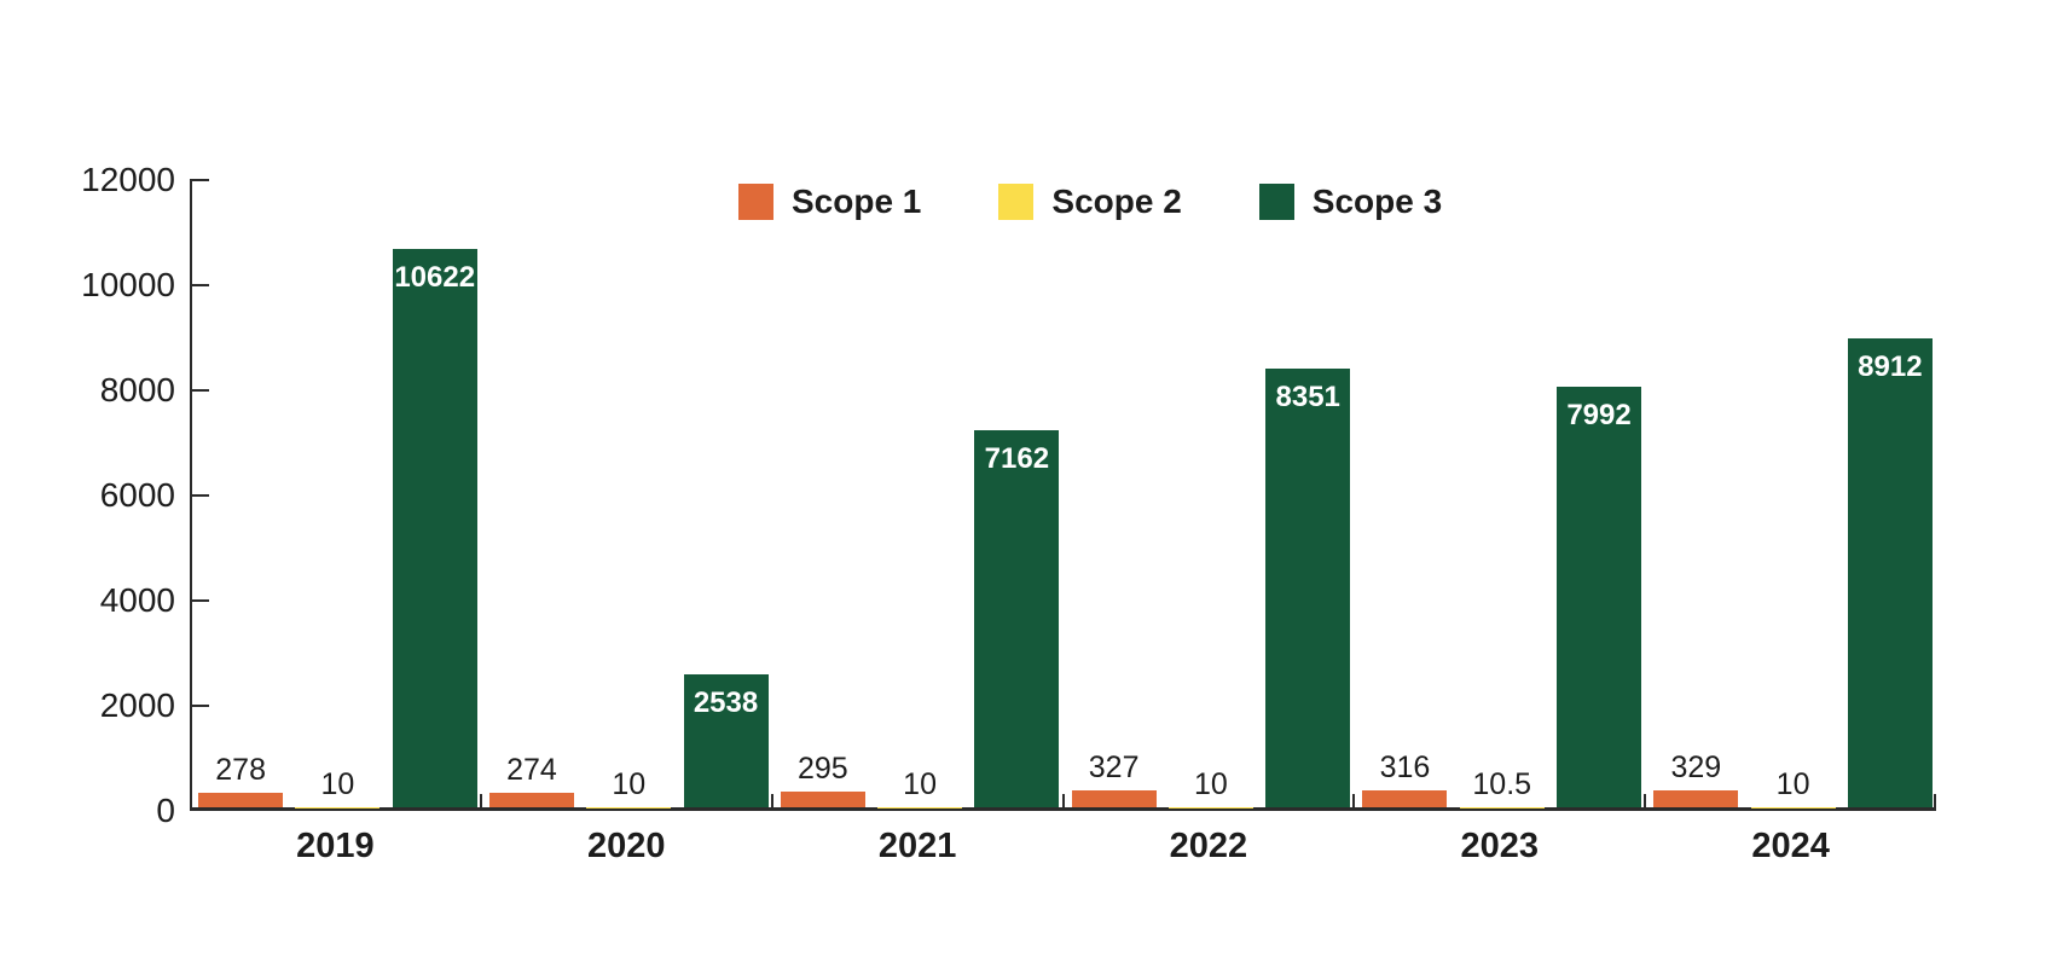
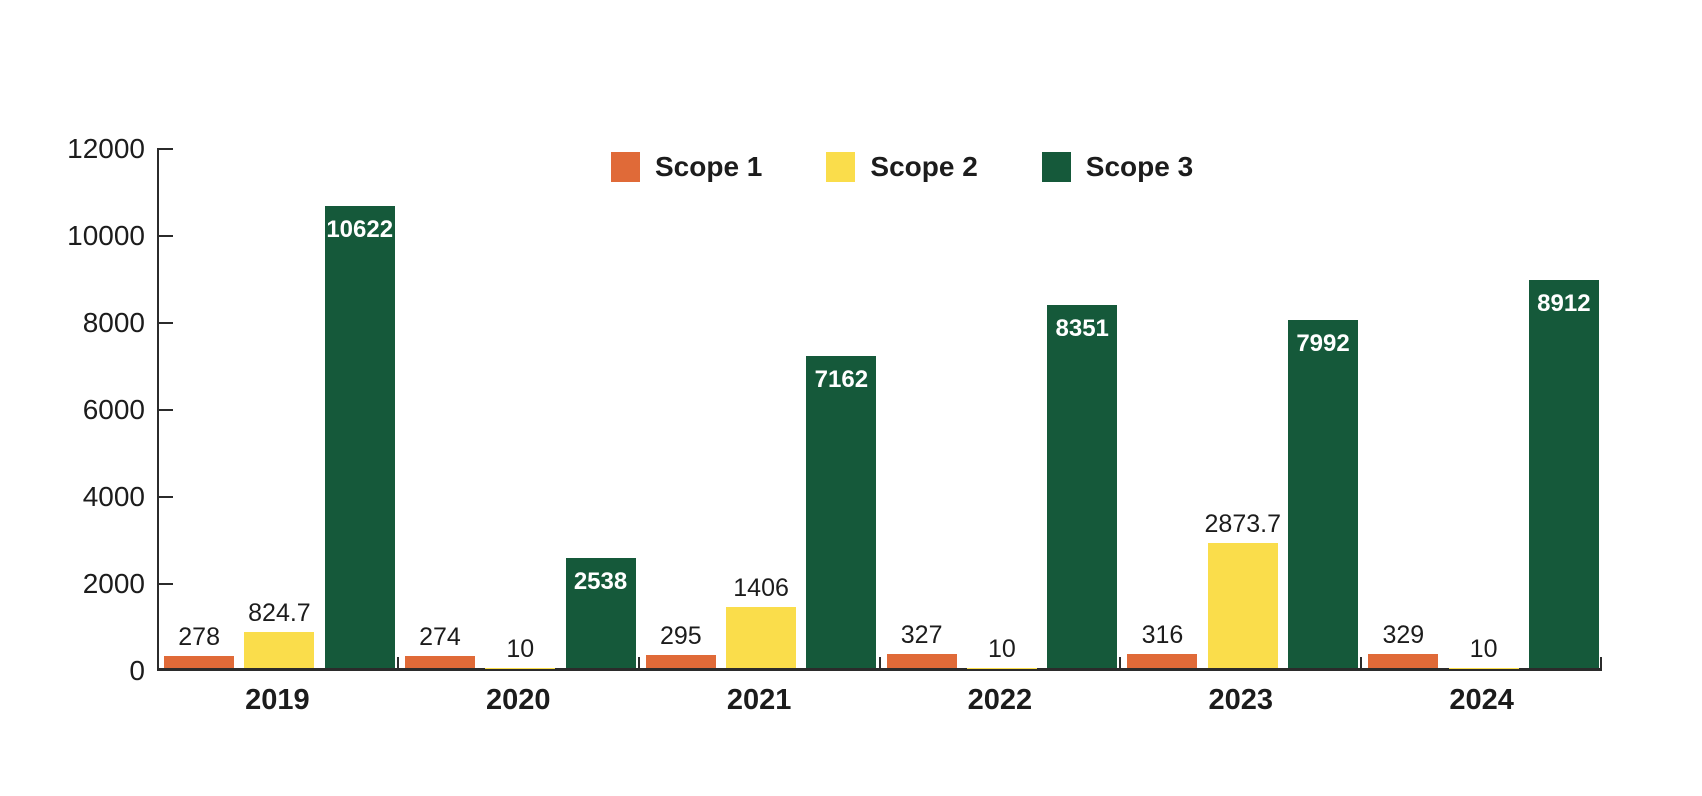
Scope 2/2019: 10 -> 824.7
Scope 2/2021: 10 -> 1406
Scope 2/2023: 10.5 -> 2873.7
